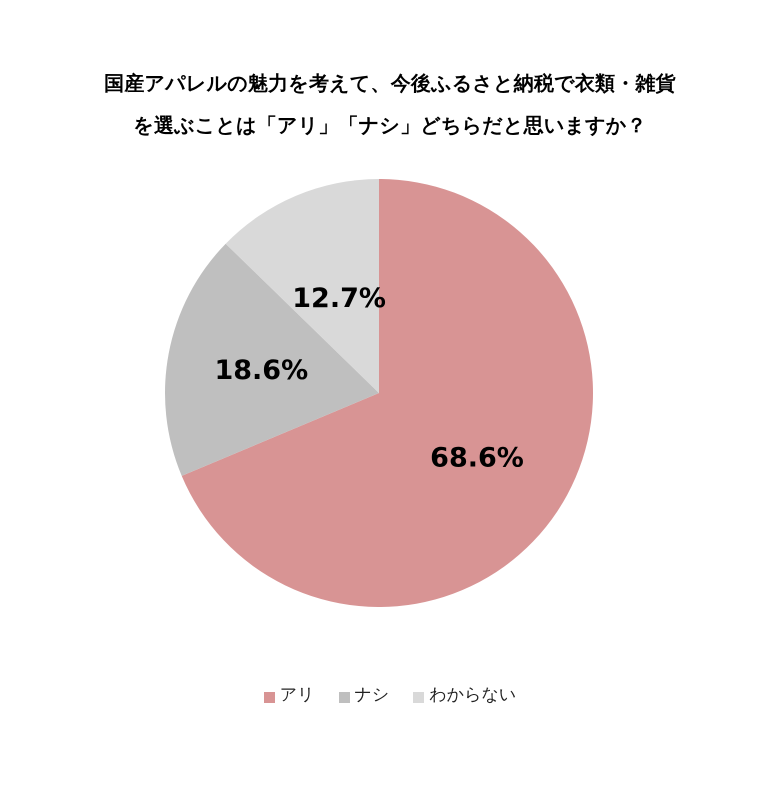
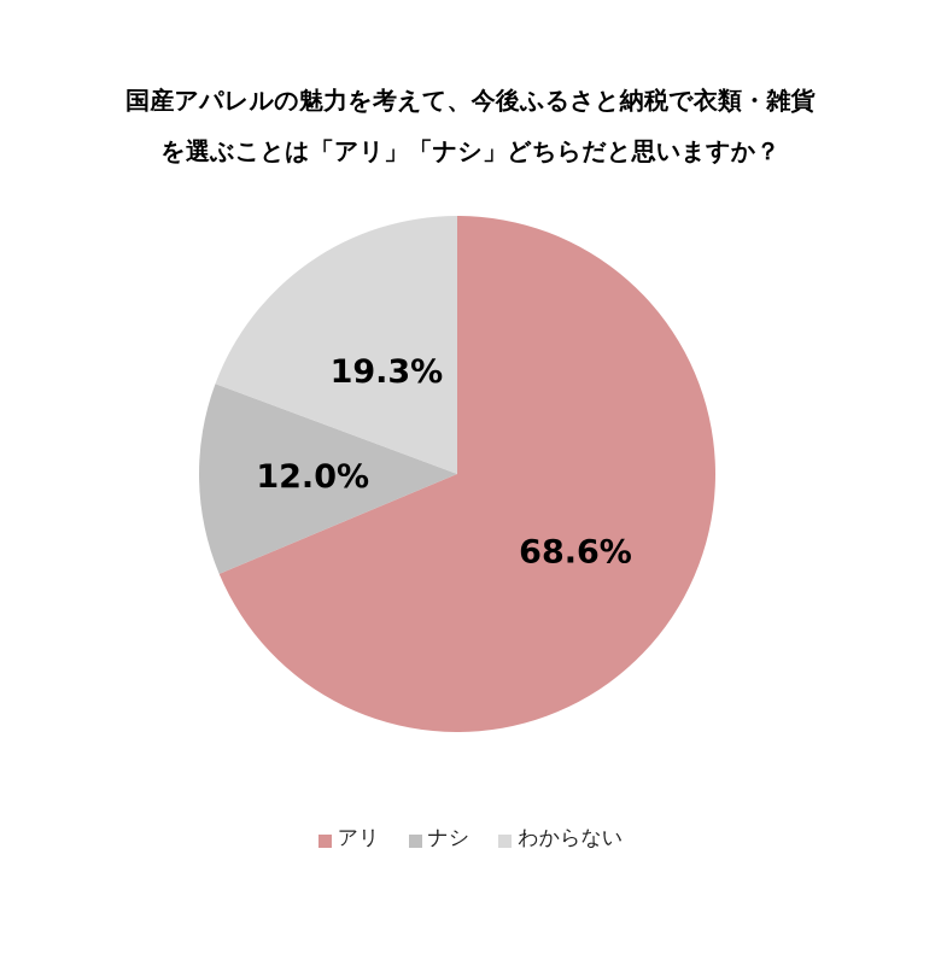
ナシ: 18.6% -> 12.0%
わからない: 12.7% -> 19.3%
